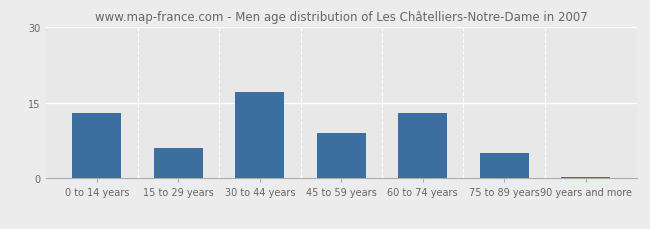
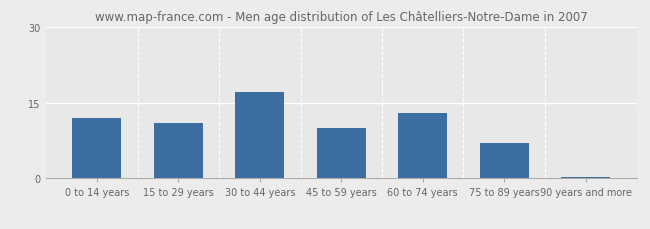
0 to 14 years: 13.0 -> 12.0
15 to 29 years: 6.0 -> 11.0
45 to 59 years: 9.0 -> 10.0
75 to 89 years: 5.0 -> 7.0
